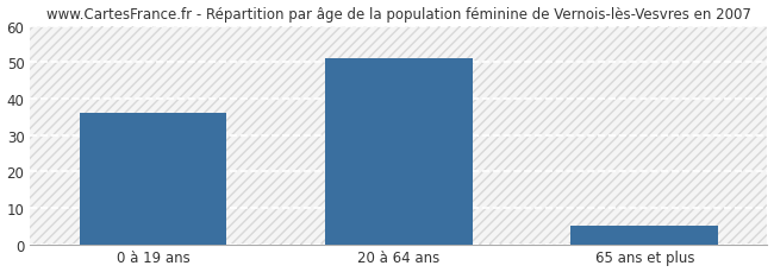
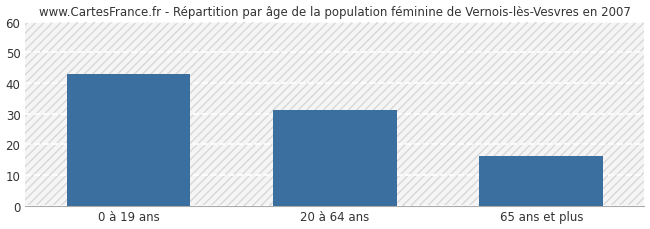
0 à 19 ans: 36 -> 43
20 à 64 ans: 51 -> 31
65 ans et plus: 5 -> 16
